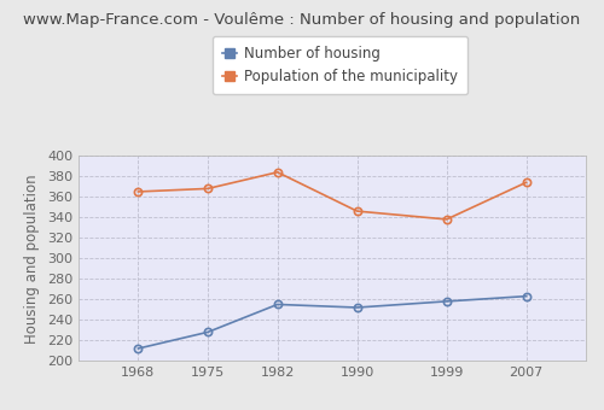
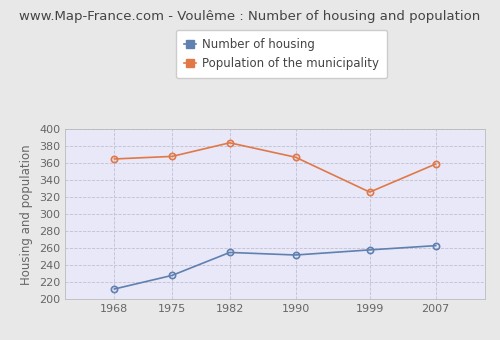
Population of the municipality/1990: 346 -> 367
Population of the municipality/1999: 338 -> 326
Population of the municipality/2007: 374 -> 359
